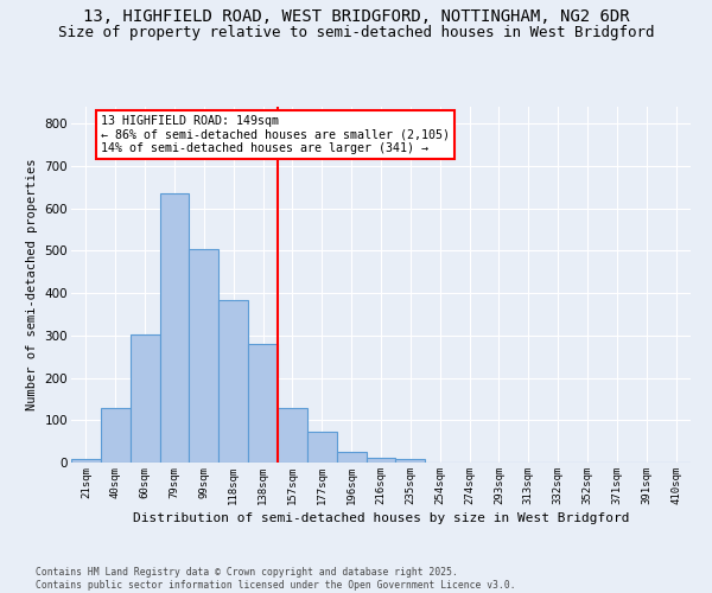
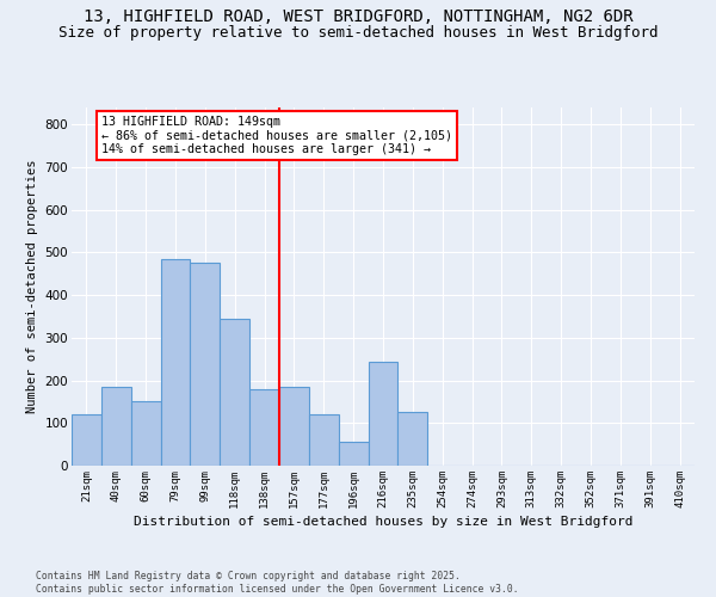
21sqm: 8 -> 120
40sqm: 128 -> 185
60sqm: 303 -> 150
79sqm: 637 -> 485
99sqm: 503 -> 475
118sqm: 383 -> 345
138sqm: 280 -> 180
157sqm: 130 -> 185
177sqm: 73 -> 120
196sqm: 25 -> 55
216sqm: 12 -> 245
235sqm: 8 -> 125
